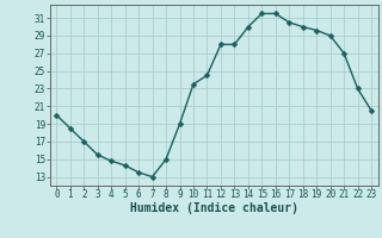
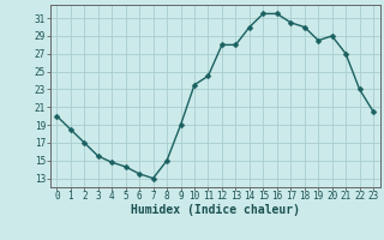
19: 29.6 -> 28.5
